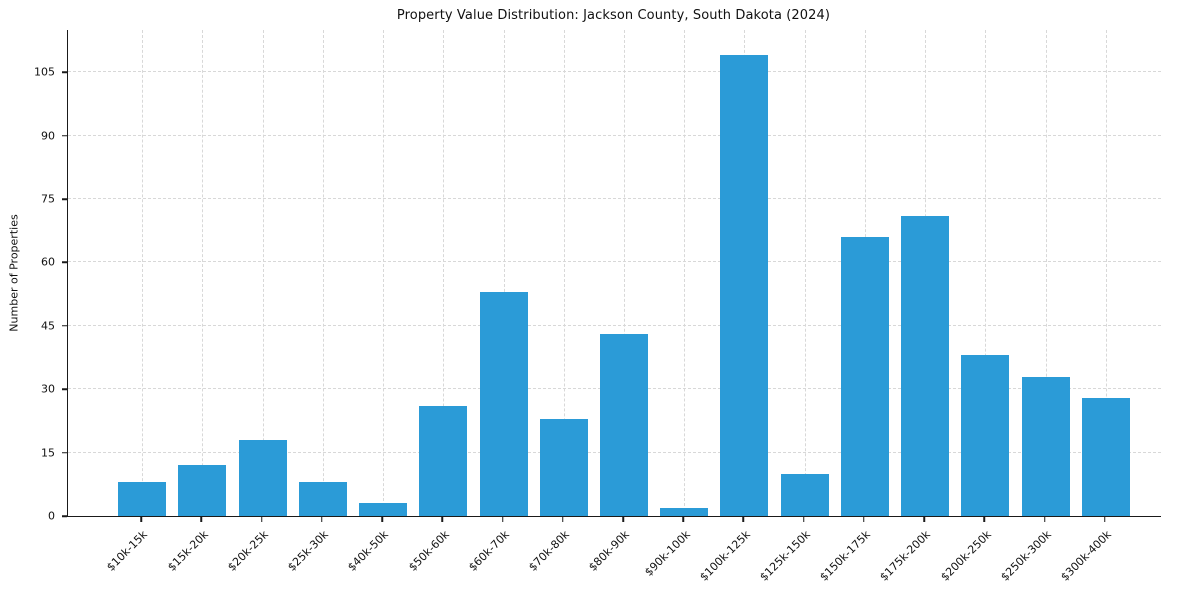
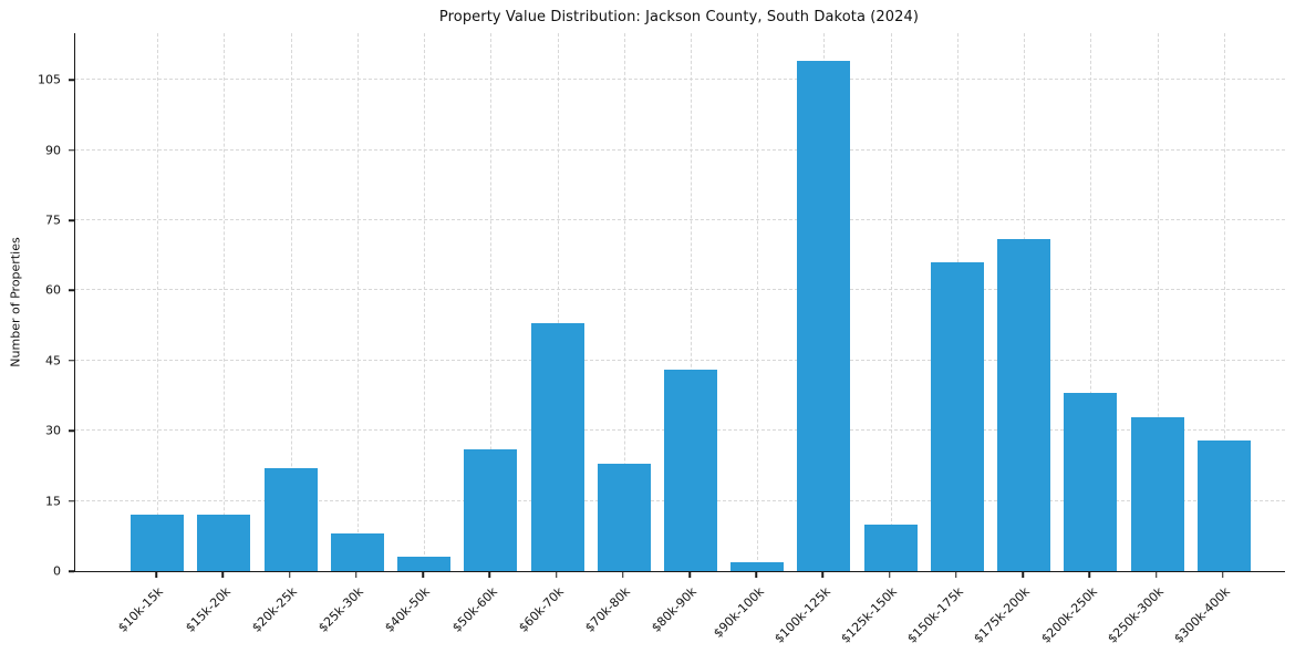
$10k-15k: 8 -> 12
$20k-25k: 18 -> 22
